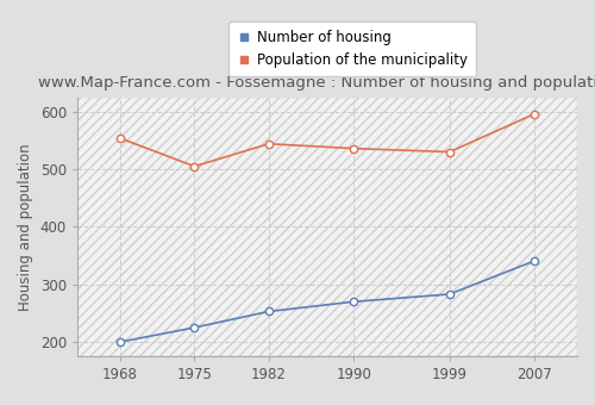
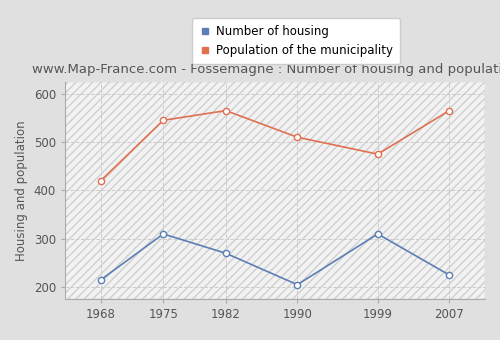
Number of housing/1968: 200 -> 215
Population of the municipality/1968: 554 -> 420
Number of housing/1975: 225 -> 310
Population of the municipality/1975: 505 -> 545
Number of housing/1982: 253 -> 270
Population of the municipality/1982: 544 -> 565
Number of housing/1990: 270 -> 205
Population of the municipality/1990: 536 -> 510
Number of housing/1999: 283 -> 310
Population of the municipality/1999: 530 -> 475
Number of housing/2007: 341 -> 225
Population of the municipality/2007: 596 -> 565
